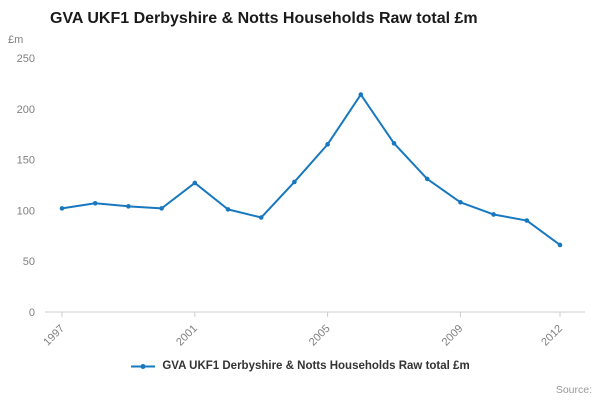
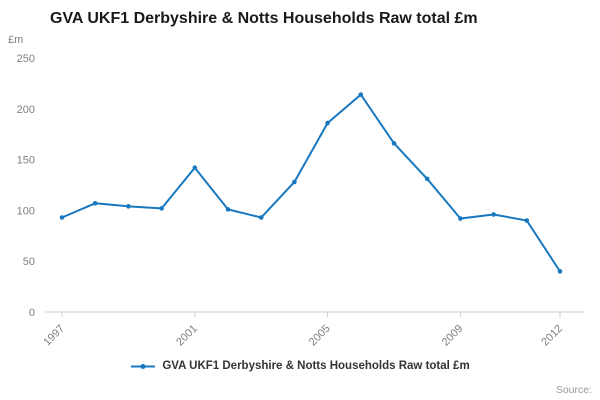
1997: 102 -> 93
2001: 127 -> 142
2005: 165 -> 186
2009: 108 -> 92
2012: 66 -> 40
